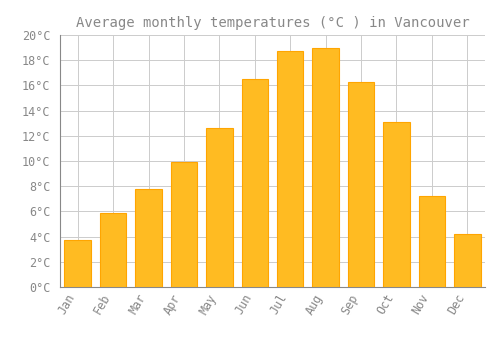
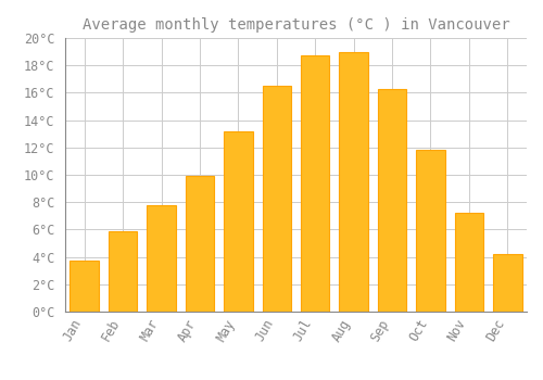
May: 12.6°C -> 13.2°C
Oct: 13.1°C -> 11.8°C
